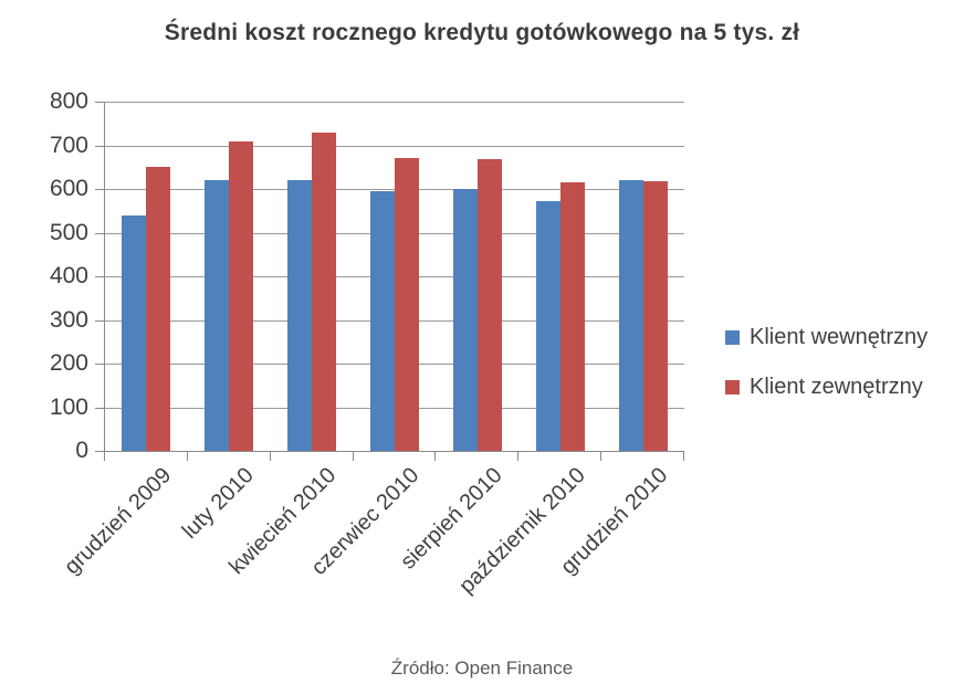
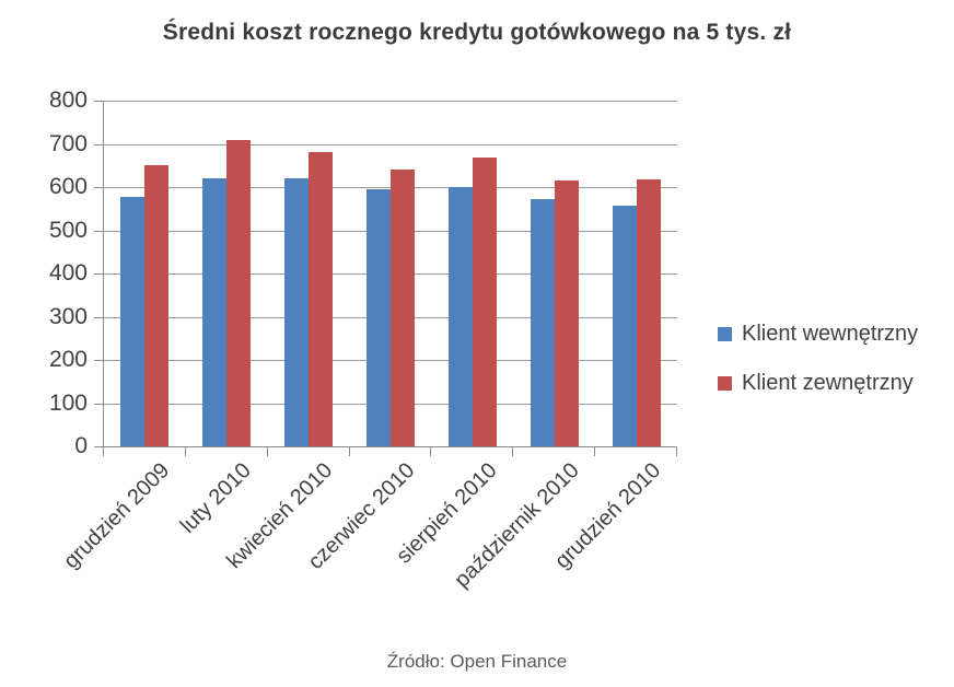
Klient wewnętrzny/grudzień 2009: 540 -> 580
Klient zewnętrzny/kwiecień 2010: 730 -> 680
Klient zewnętrzny/czerwiec 2010: 670 -> 640
Klient wewnętrzny/grudzień 2010: 620 -> 560
